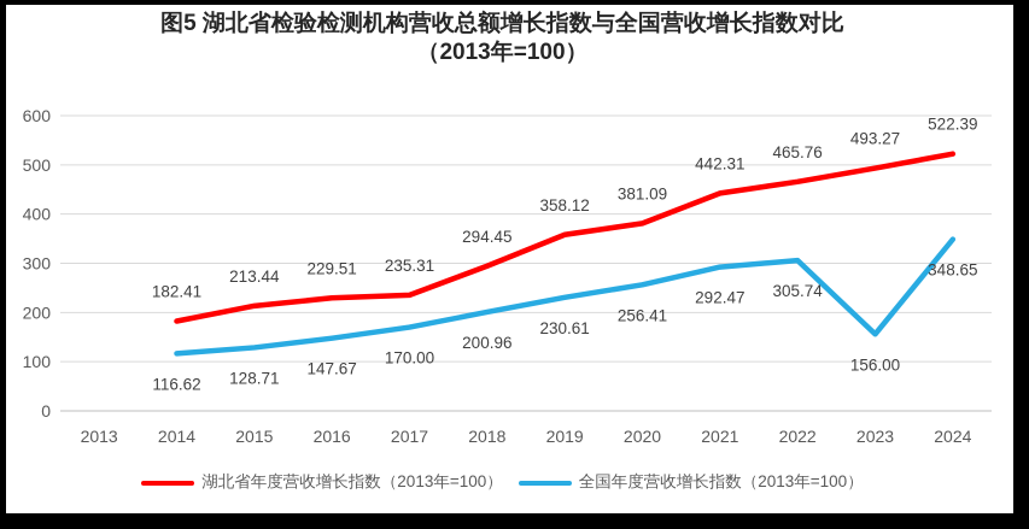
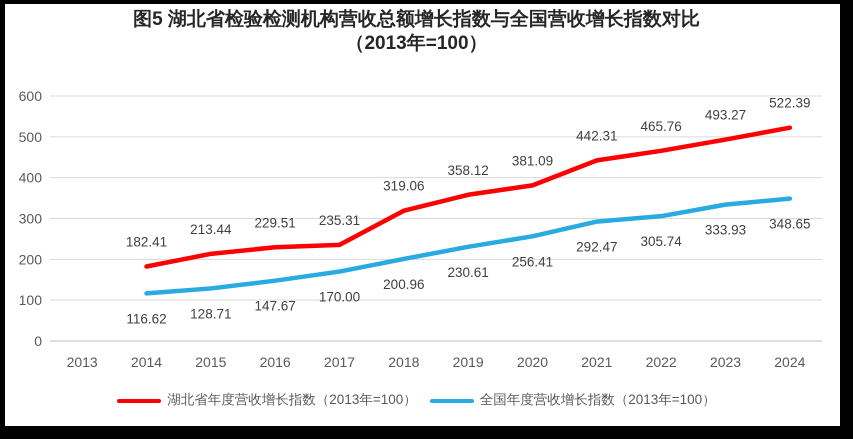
湖北省年度营收增长指数（2013年=100）/2018: 294.45 -> 319.06
全国年度营收增长指数（2013年=100）/2023: 156.00 -> 333.93
